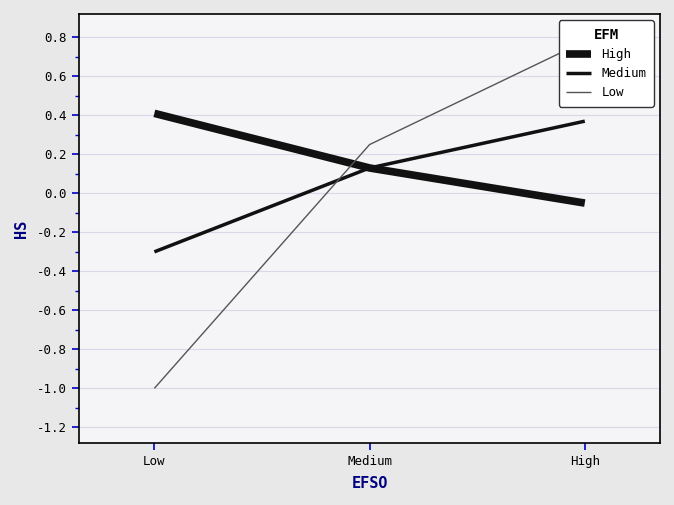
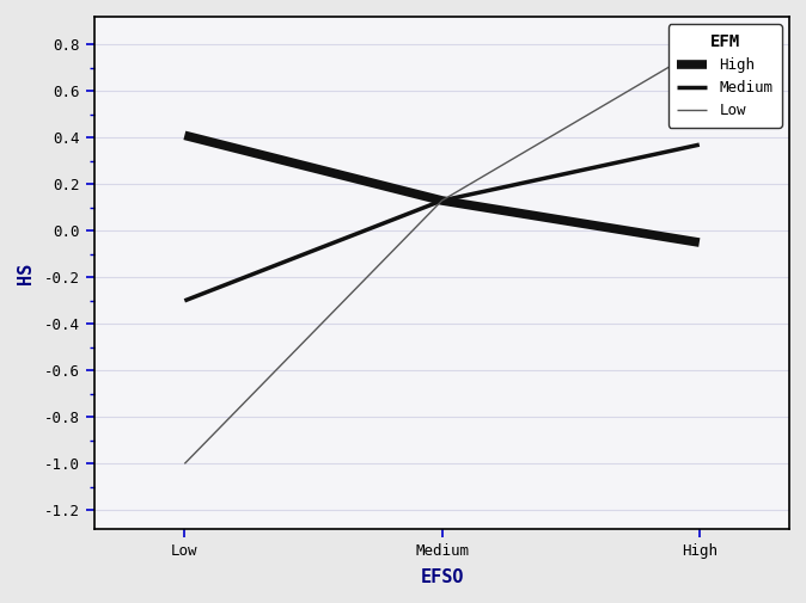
Low/Medium: 0.25 -> 0.13
